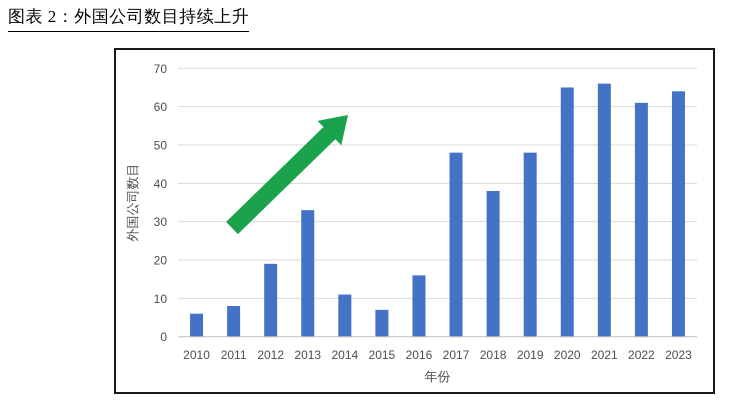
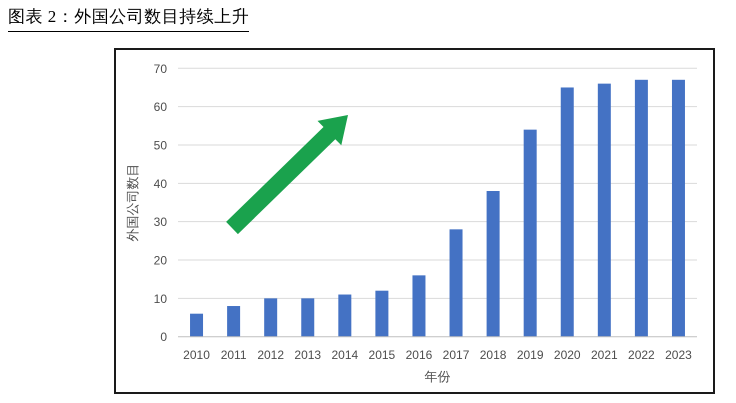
2012: 19 -> 10
2013: 33 -> 10
2015: 7 -> 12
2017: 48 -> 28
2019: 48 -> 54
2022: 61 -> 67
2023: 64 -> 67
